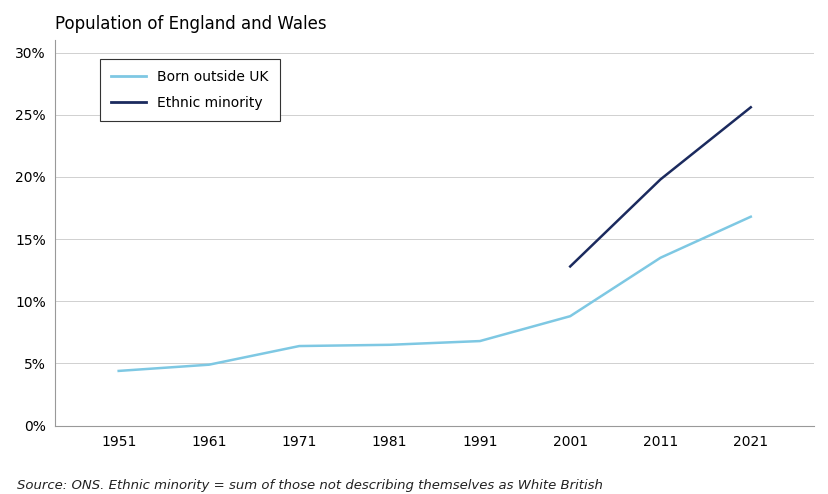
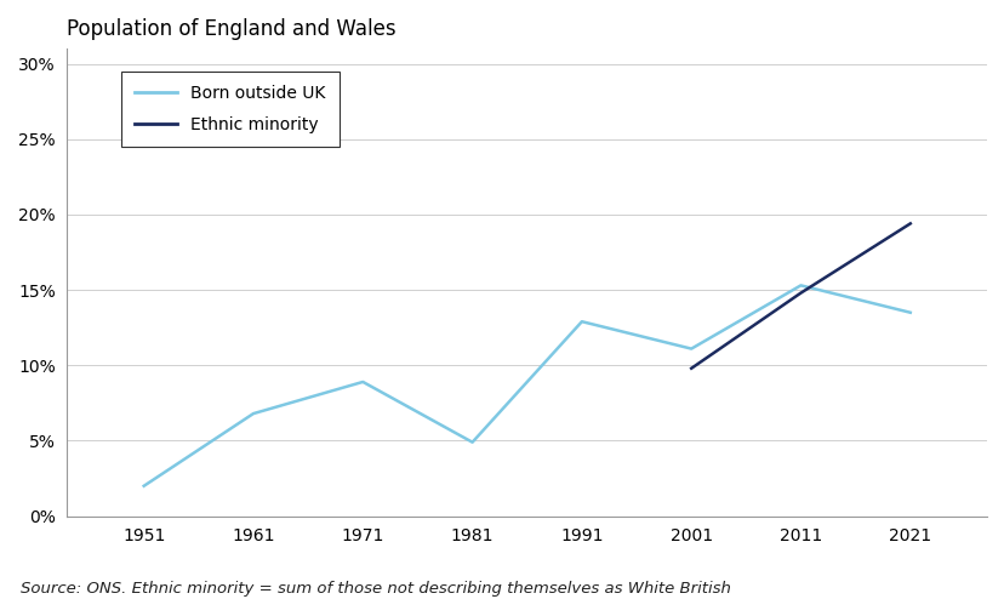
Born outside UK/1951: 4.4% -> 2.0%
Born outside UK/1961: 4.9% -> 6.8%
Born outside UK/1971: 6.4% -> 8.9%
Born outside UK/1981: 6.5% -> 4.9%
Born outside UK/1991: 6.8% -> 12.9%
Born outside UK/2001: 8.8% -> 11.1%
Ethnic minority/2001: 12.8% -> 9.8%
Born outside UK/2011: 13.5% -> 15.3%
Ethnic minority/2011: 19.8% -> 14.8%
Born outside UK/2021: 16.8% -> 13.5%
Ethnic minority/2021: 25.6% -> 19.4%
